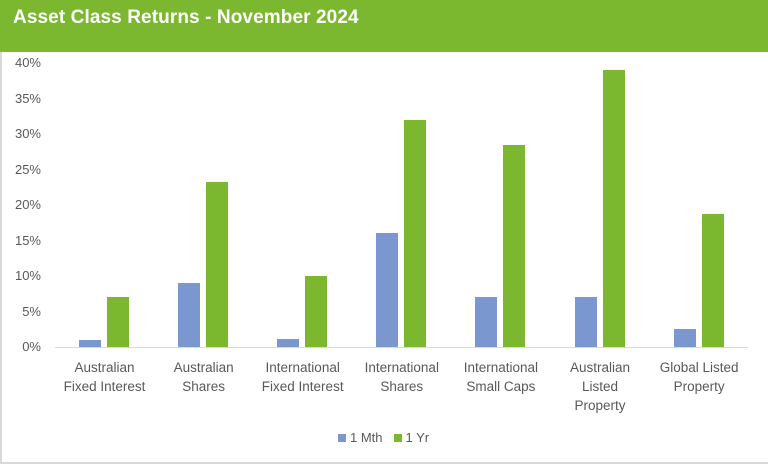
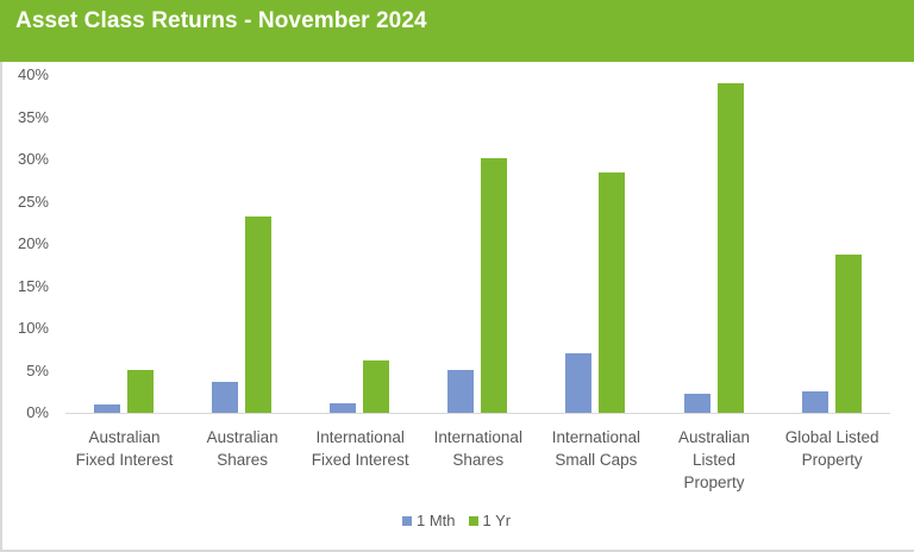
1 Yr/Australian Fixed Interest: 7% -> 5%
1 Mth/Australian Shares: 9% -> 4%
1 Yr/International Fixed Interest: 10% -> 6%
1 Mth/International Shares: 16% -> 5%
1 Yr/International Shares: 32% -> 30%
1 Mth/Australian Listed Property: 7% -> 2%
